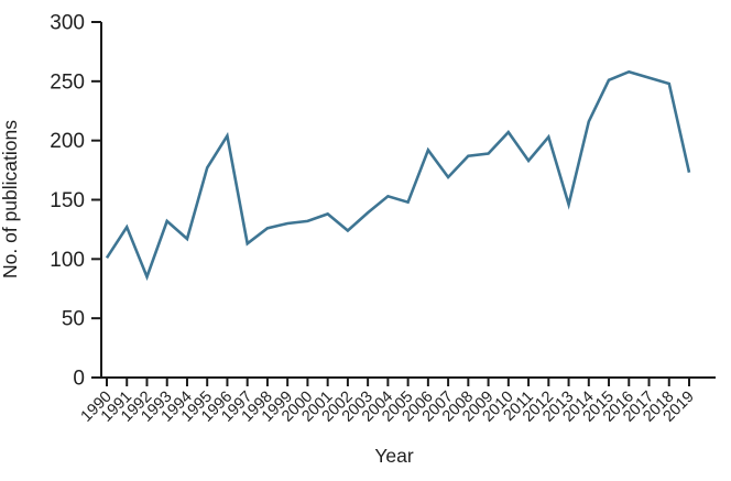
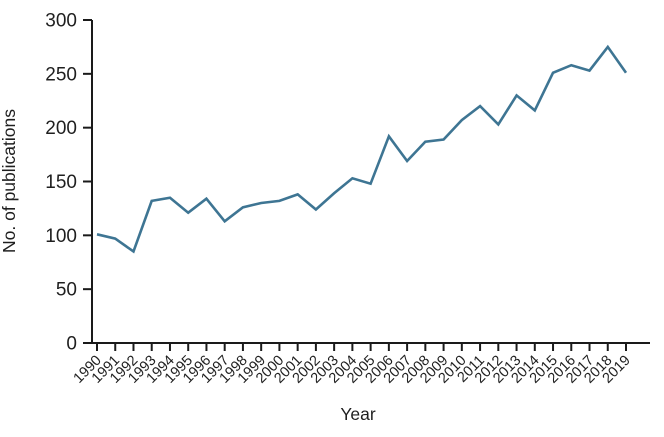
1991: 127 -> 97
1994: 117 -> 135
1995: 177 -> 121
1996: 204 -> 134
2011: 183 -> 220
2013: 146 -> 230
2018: 248 -> 275
2019: 173 -> 251
